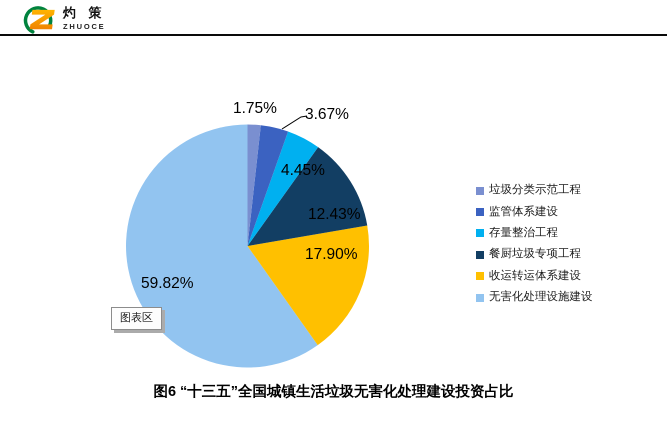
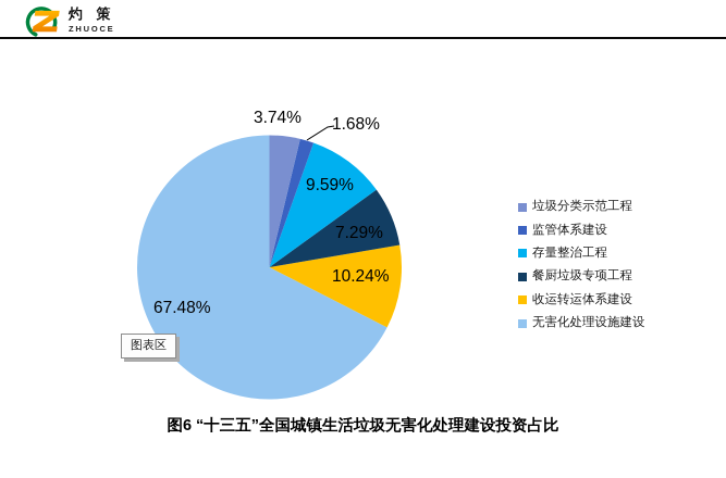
垃圾分类示范工程: 1.75% -> 3.74%
监管体系建设: 3.67% -> 1.68%
存量整治工程: 4.45% -> 9.59%
餐厨垃圾专项工程: 12.43% -> 7.29%
收运转运体系建设: 17.90% -> 10.24%
无害化处理设施建设: 59.82% -> 67.48%
